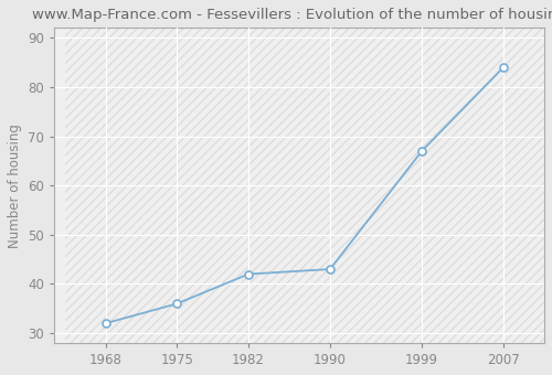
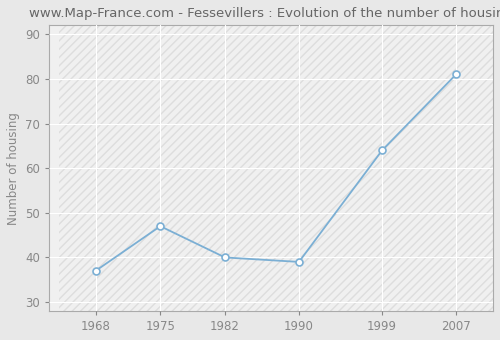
1968: 32 -> 37
1975: 36 -> 47
1982: 42 -> 40
1990: 43 -> 39
1999: 67 -> 64
2007: 84 -> 81
